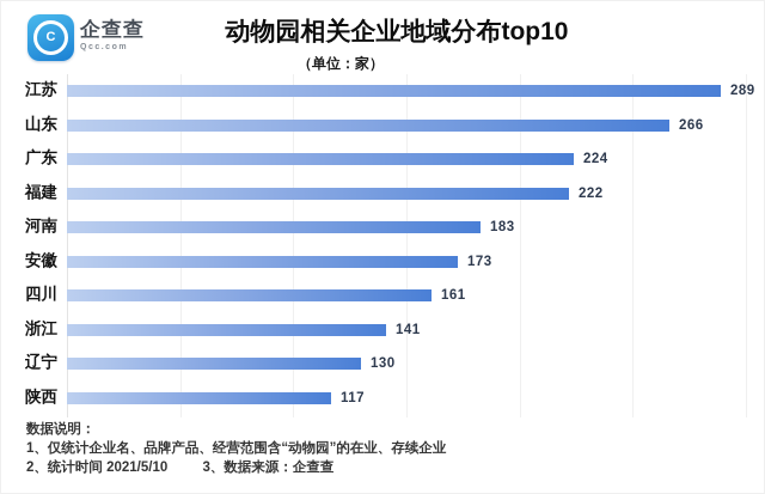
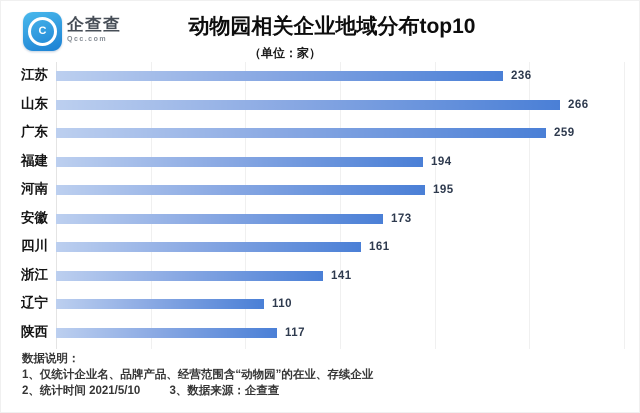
江苏: 289 -> 236
广东: 224 -> 259
福建: 222 -> 194
河南: 183 -> 195
辽宁: 130 -> 110
